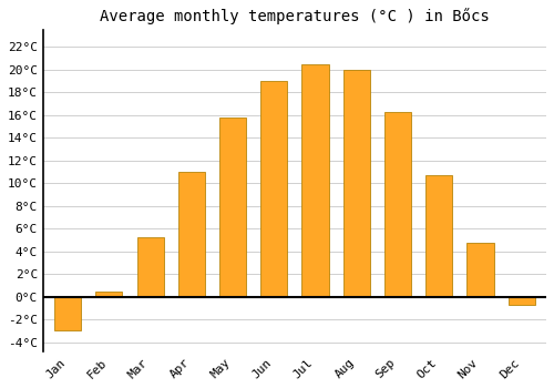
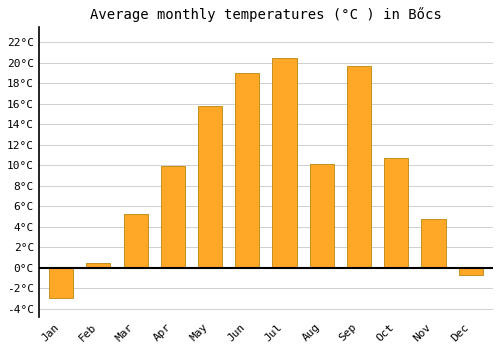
Apr: 11.0°C -> 9.9°C
Aug: 20.0°C -> 10.1°C
Sep: 16.3°C -> 19.7°C
